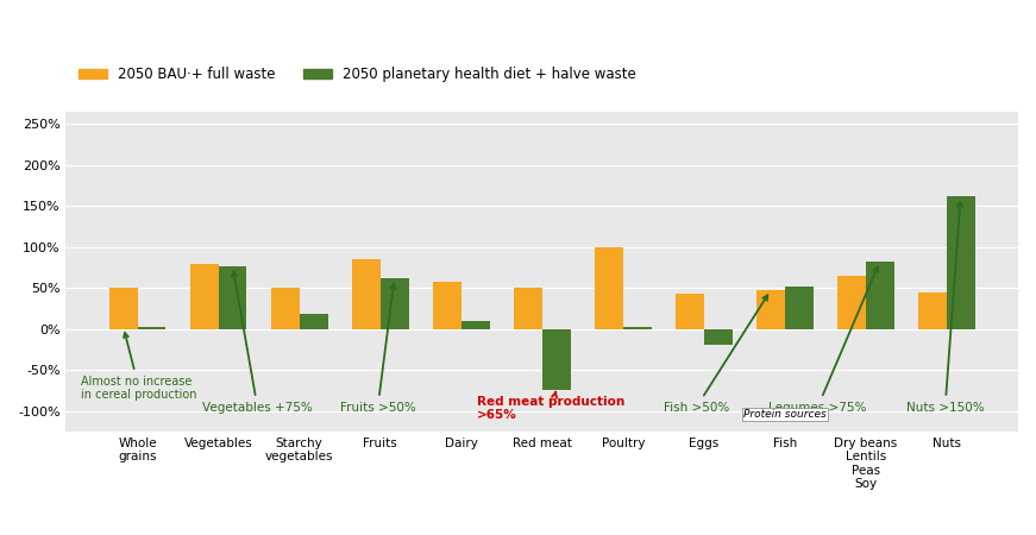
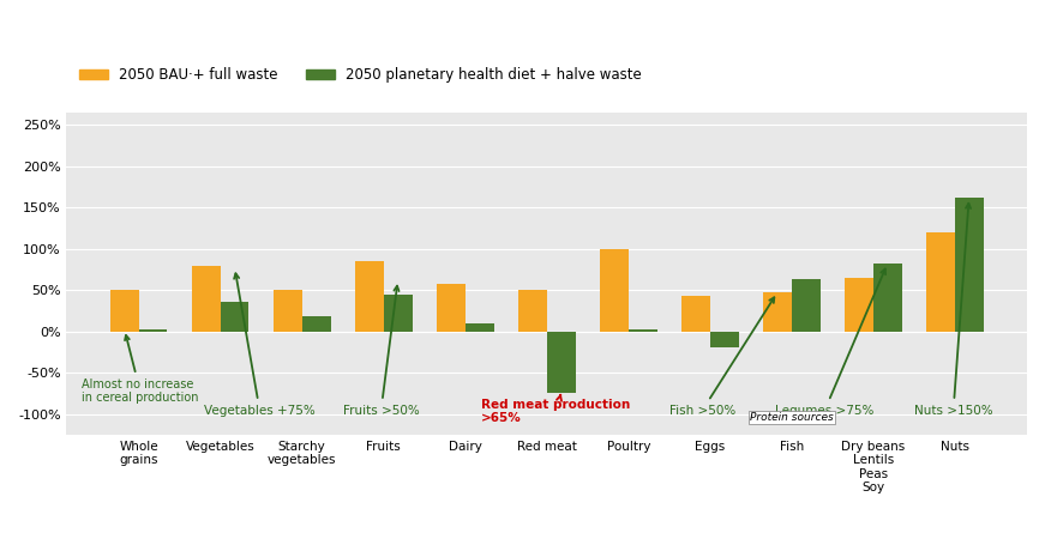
2050 planetary health diet + halve waste/Vegetables: 77% -> 36%
2050 planetary health diet + halve waste/Fruits: 62% -> 44%
2050 planetary health diet + halve waste/Fish: 52% -> 64%
2050 BAU·+ full waste/Nuts: 45% -> 120%
